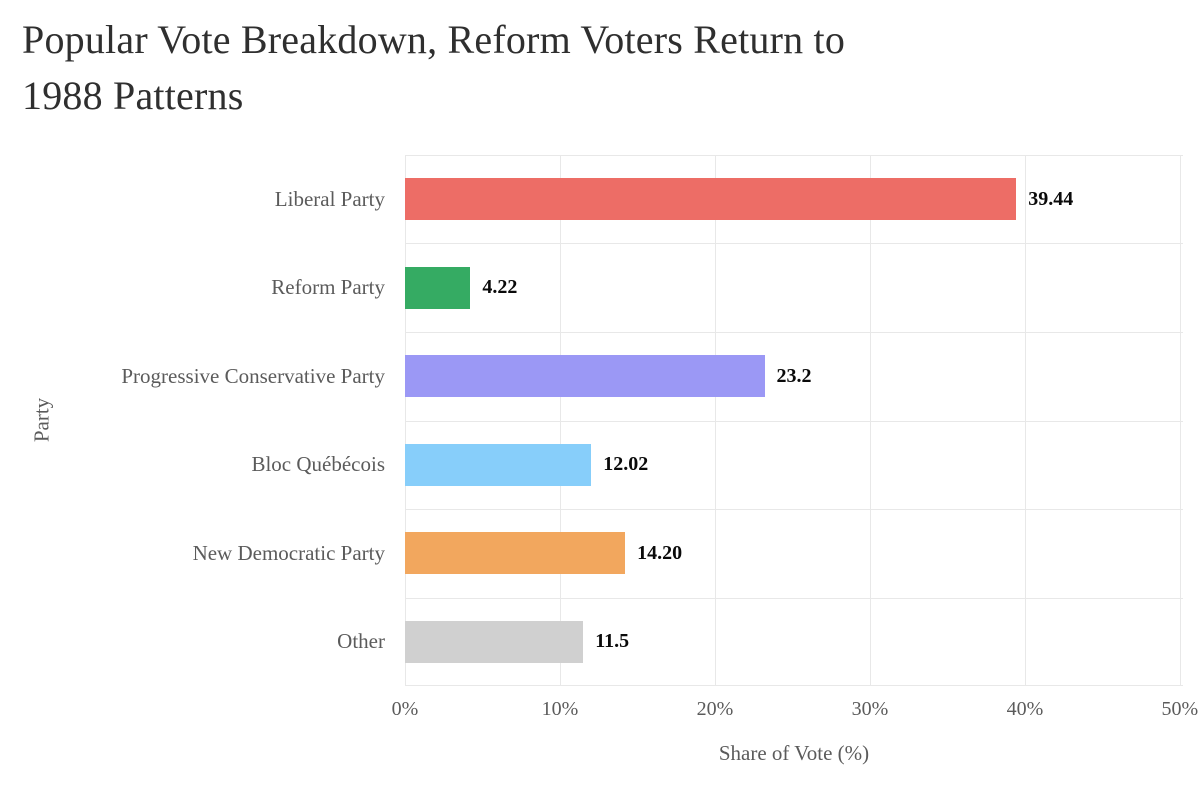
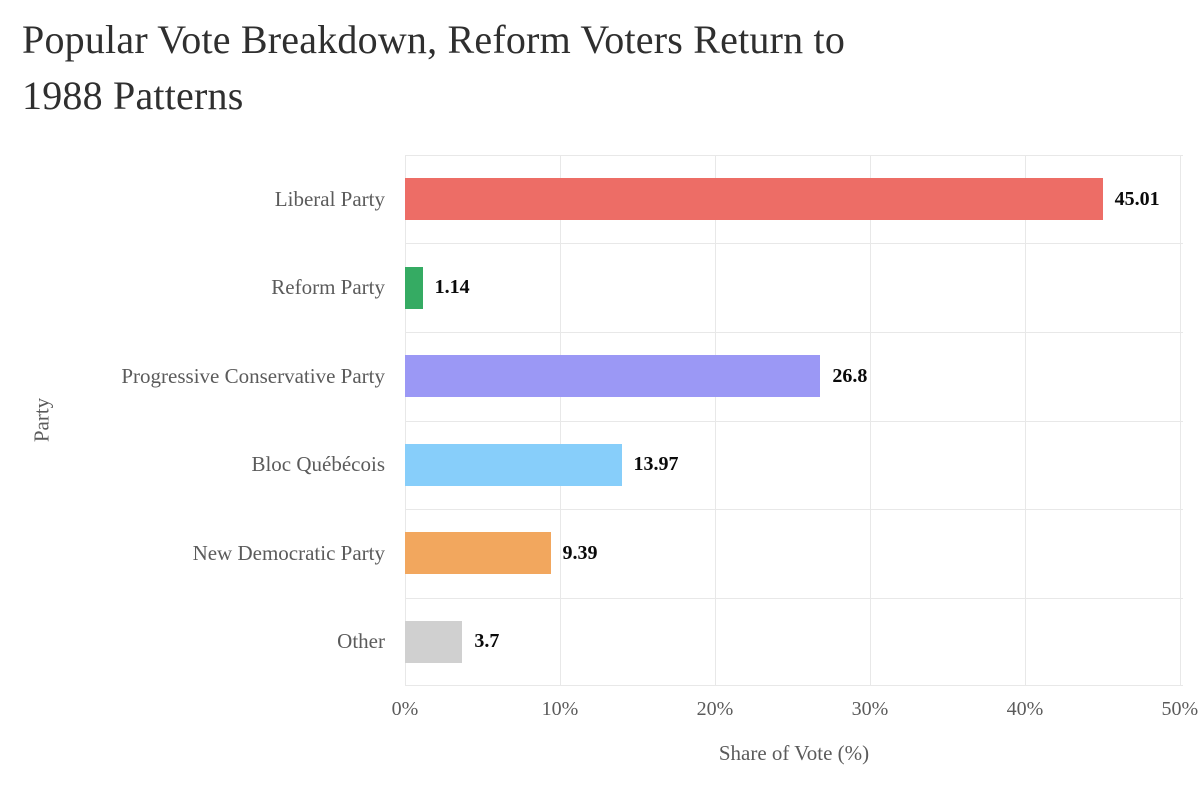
Liberal Party: 39.44 -> 45.01
Reform Party: 4.22 -> 1.14
Progressive Conservative Party: 23.2 -> 26.8
Bloc Québécois: 12.02 -> 13.97
New Democratic Party: 14.20 -> 9.39
Other: 11.5 -> 3.7
